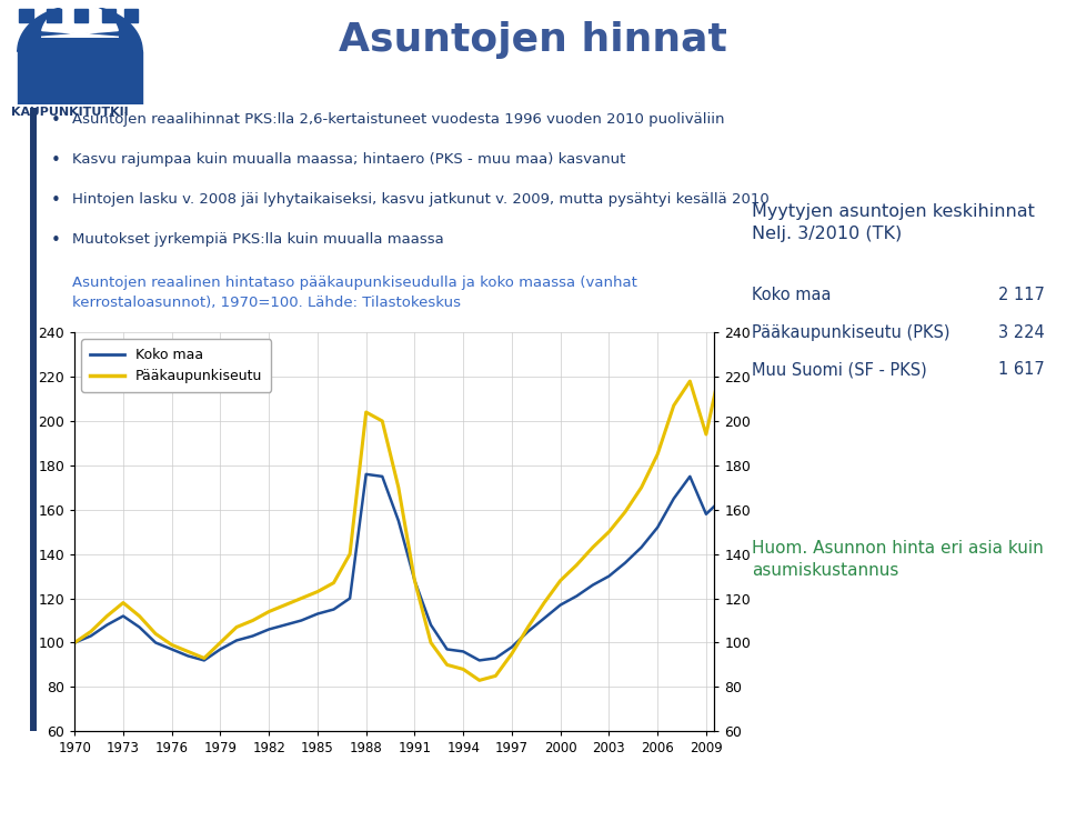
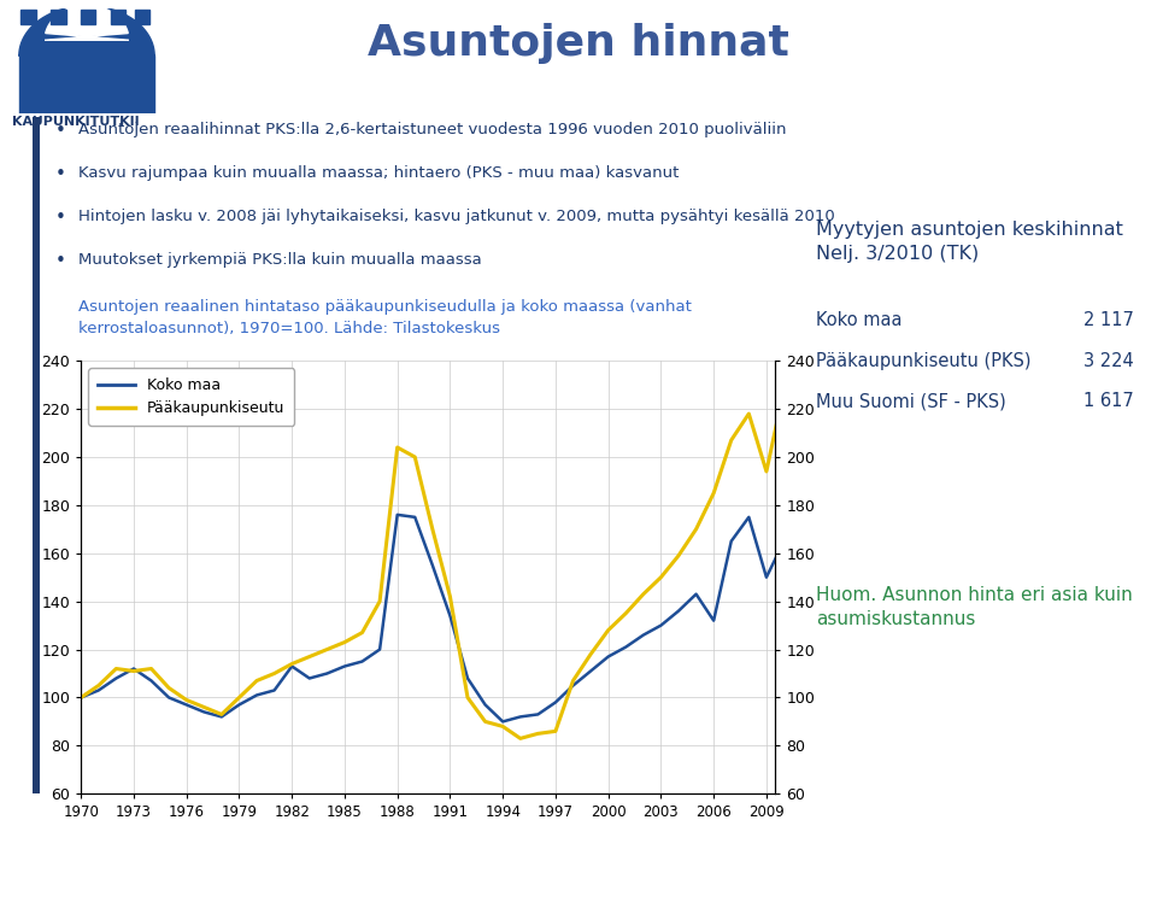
Pääkaupunkiseutu/1973: 118 -> 111
Koko maa/1982: 106 -> 113
Koko maa/1991: 128 -> 134
Pääkaupunkiseutu/1991: 128 -> 142
Koko maa/1994: 96 -> 90
Pääkaupunkiseutu/1997: 95 -> 86
Koko maa/2006: 152 -> 132
Koko maa/2009: 158 -> 150
